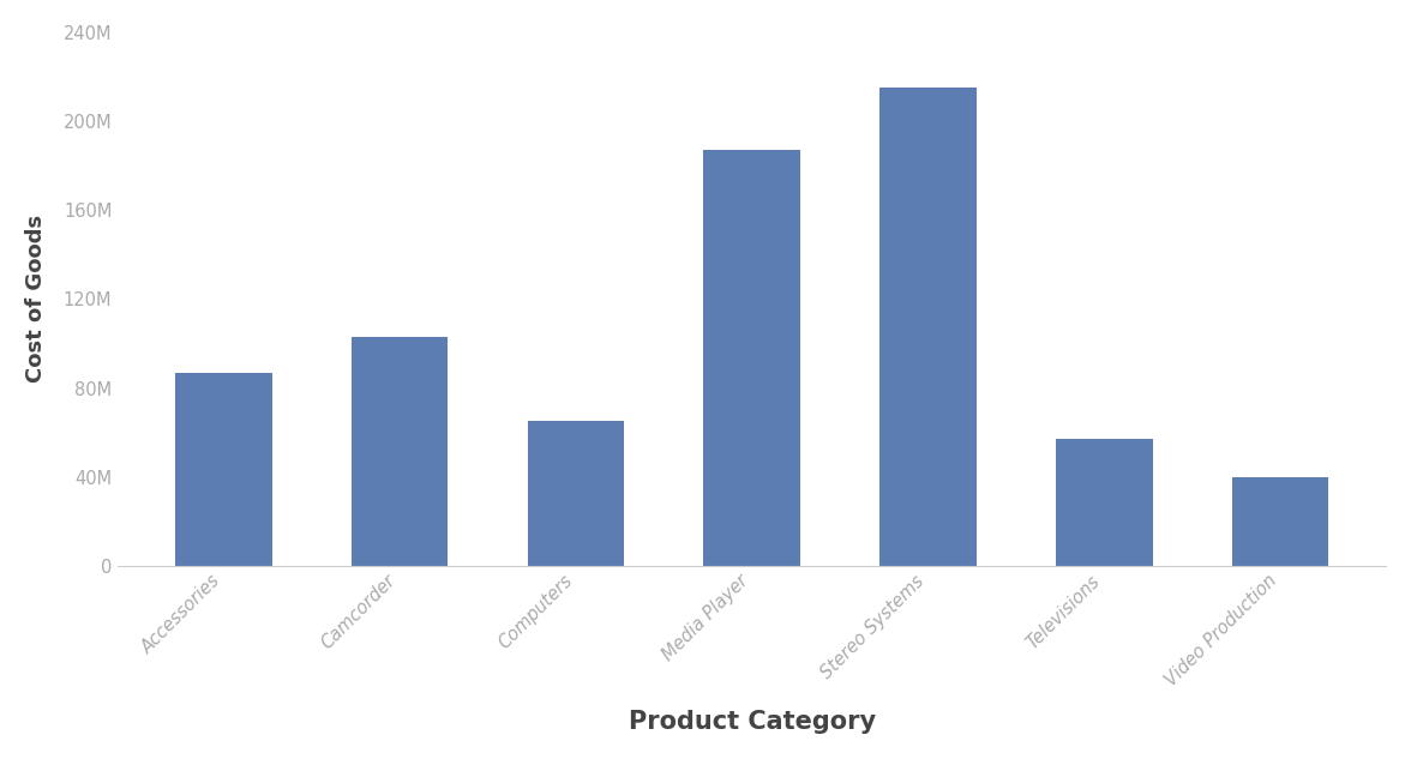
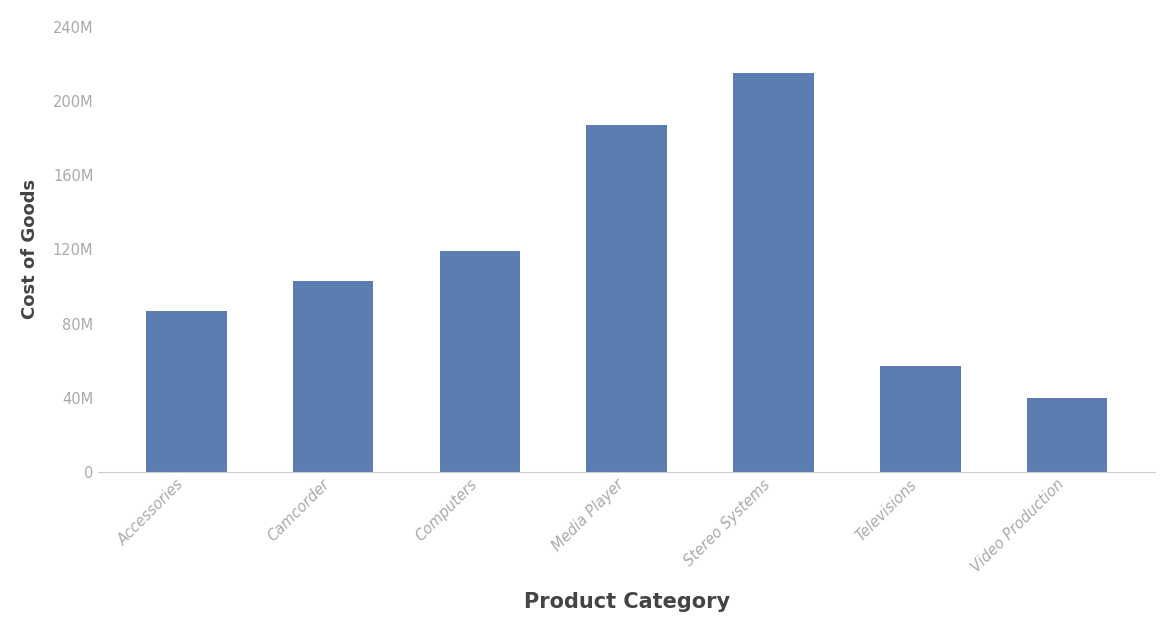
Computers: 65M -> 119M
